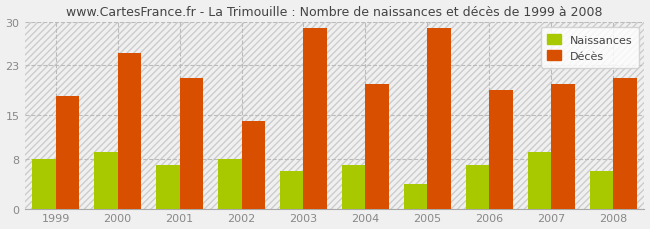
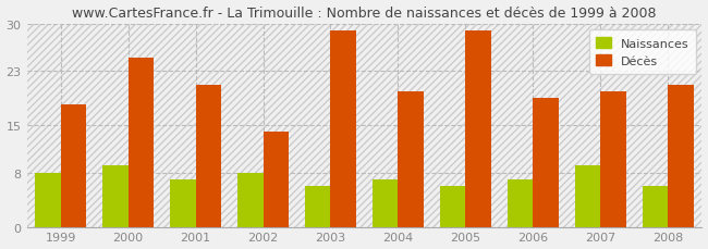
Naissances/2005: 4 -> 6
